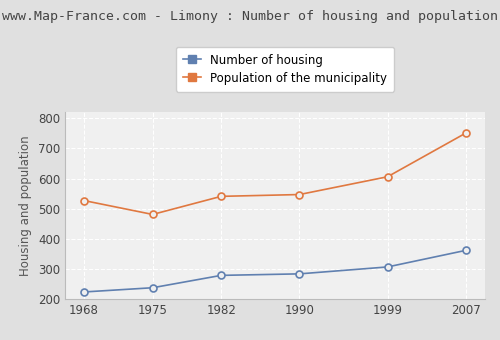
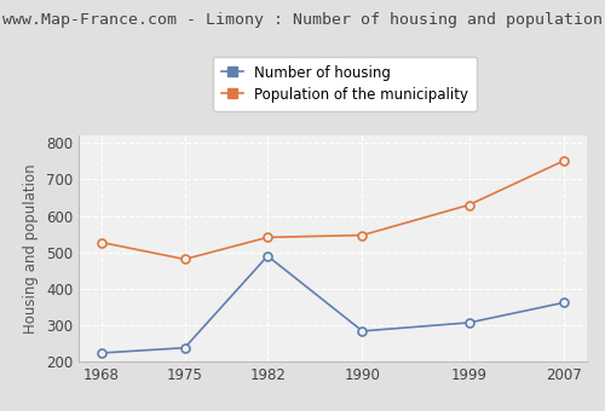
Number of housing/1982: 279 -> 490
Population of the municipality/1999: 606 -> 630
